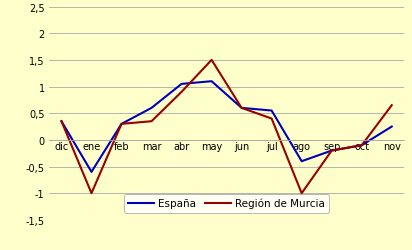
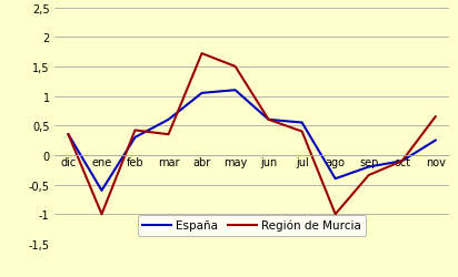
Región de Murcia/feb: 0,30 -> 0,42
Región de Murcia/abr: 0,90 -> 1,72
Región de Murcia/sep: -0,20 -> -0,34
